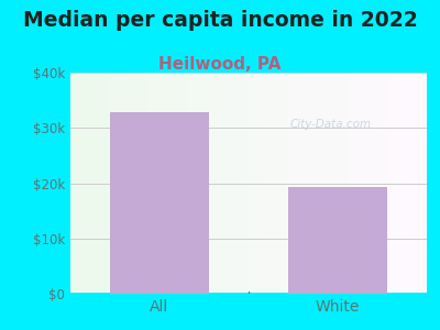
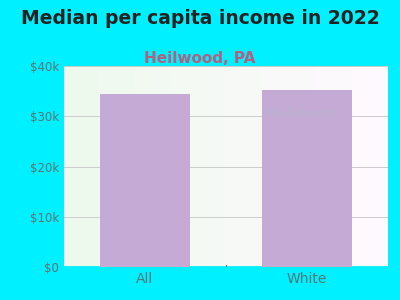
All: $32.8k -> $34.5k
White: $19.4k -> $35.2k
